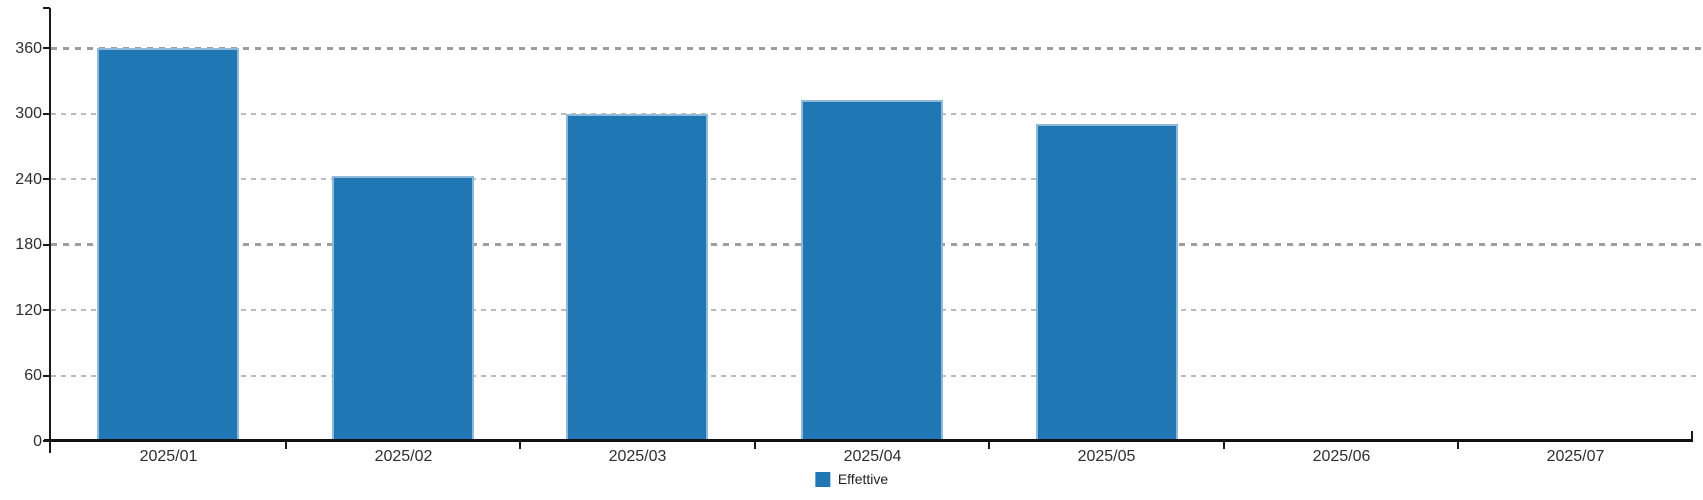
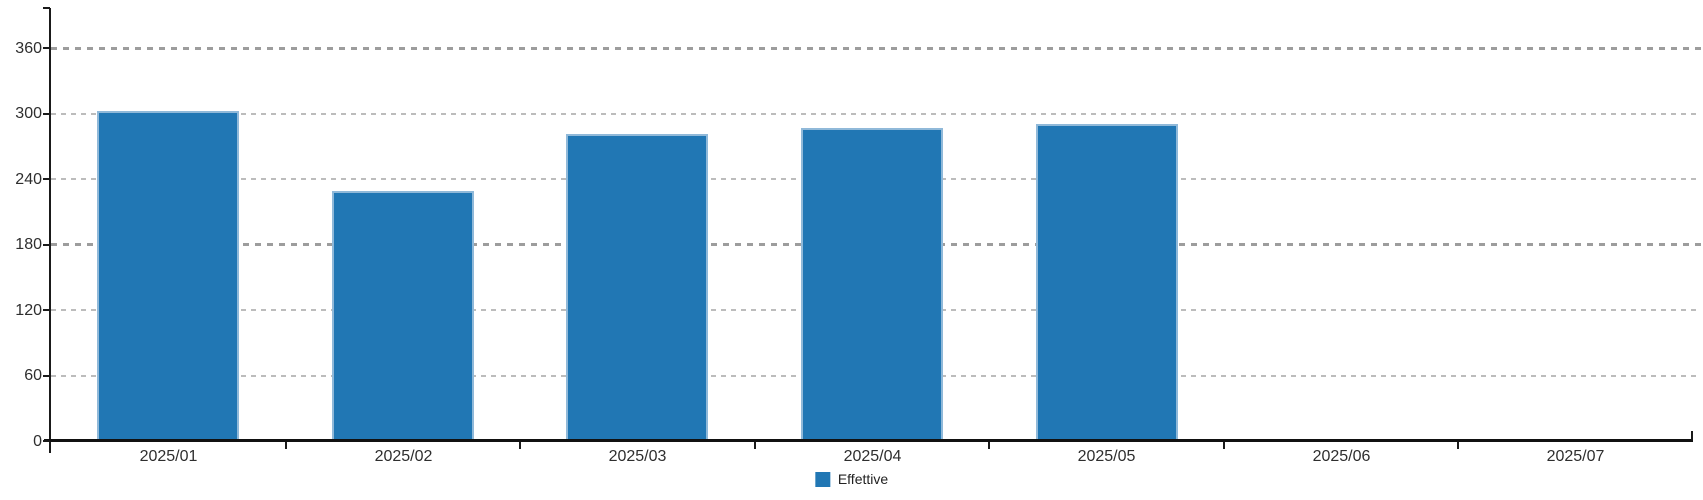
2025/01: 360 -> 302
2025/02: 243 -> 229
2025/03: 300 -> 281
2025/04: 312 -> 287
